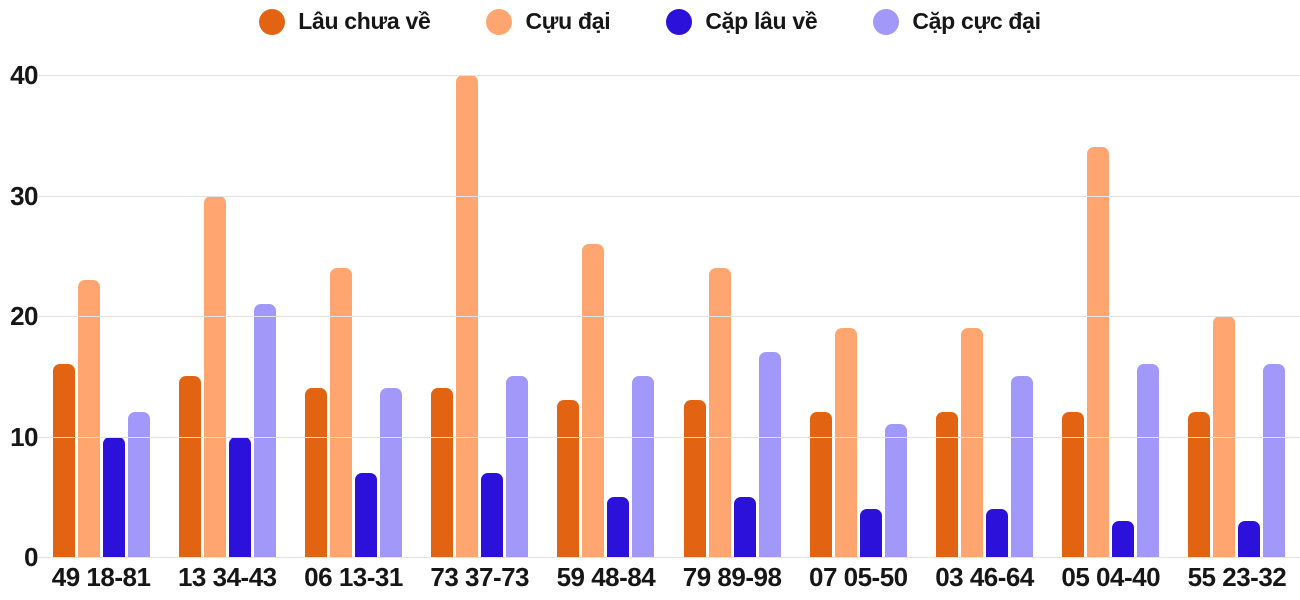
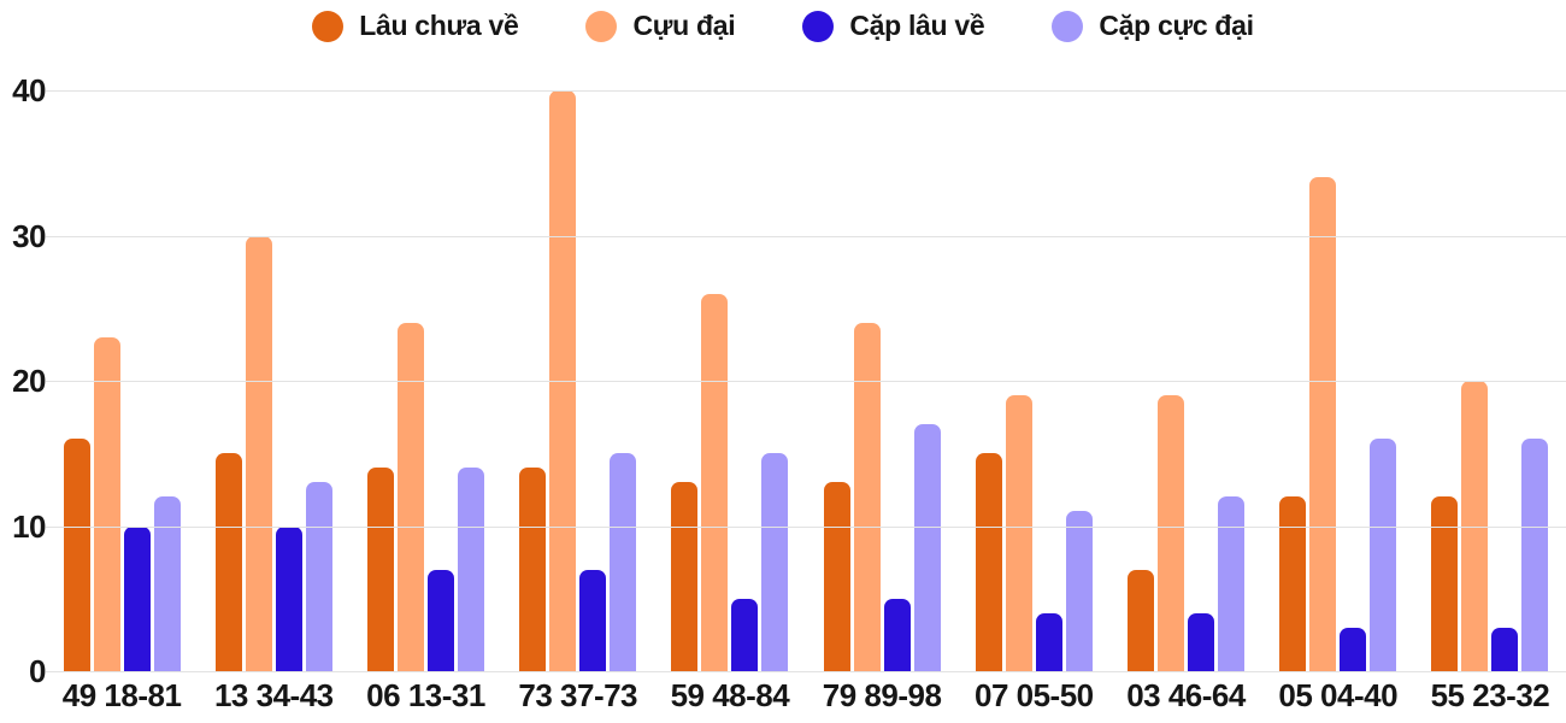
Cặp cực đại/13 34-43: 21 -> 13
Lâu chưa về/07 05-50: 12 -> 15
Lâu chưa về/03 46-64: 12 -> 7
Cặp cực đại/03 46-64: 15 -> 12
